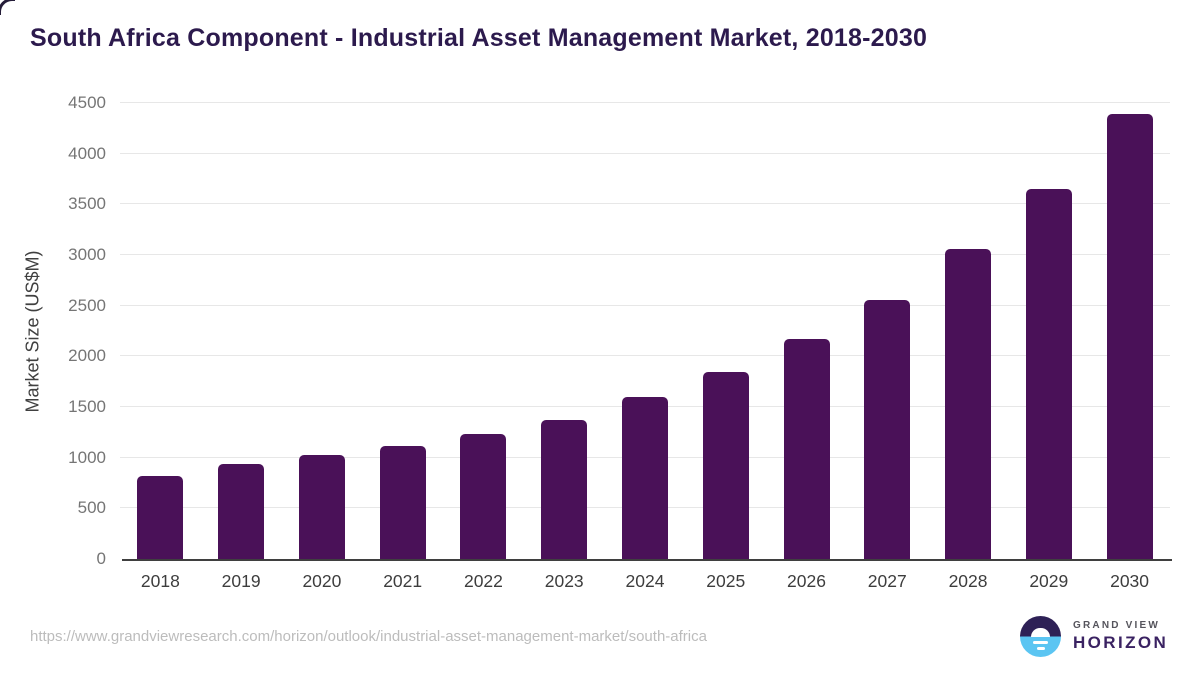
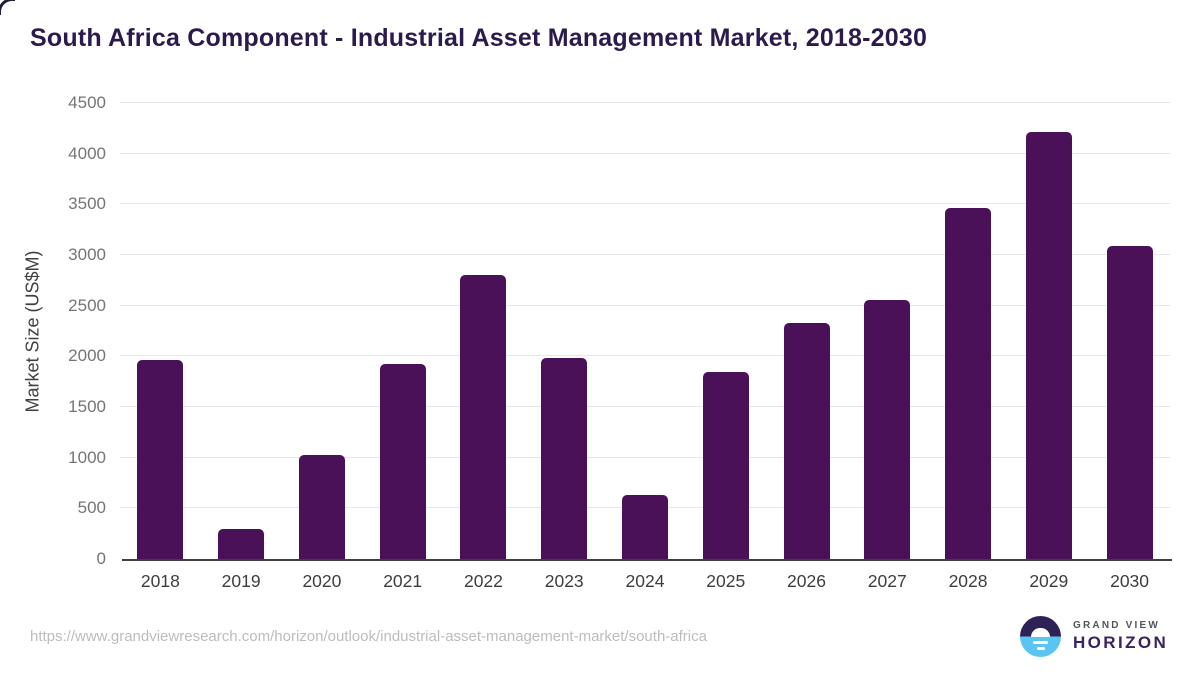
2018: 820 -> 1960
2019: 940 -> 300
2021: 1120 -> 1920
2022: 1230 -> 2800
2023: 1380 -> 1980
2024: 1600 -> 630
2026: 2170 -> 2330
2028: 3060 -> 3460
2029: 3650 -> 4210
2030: 4390 -> 3090
